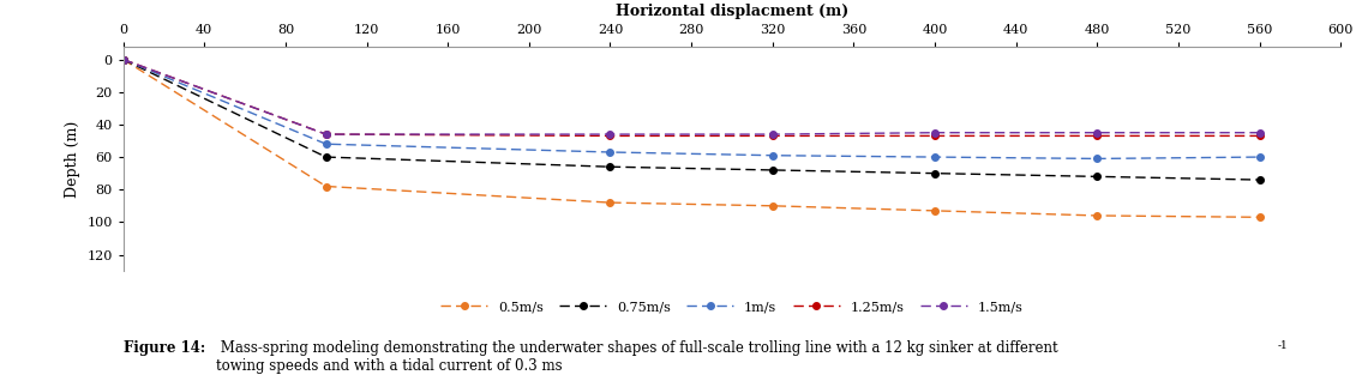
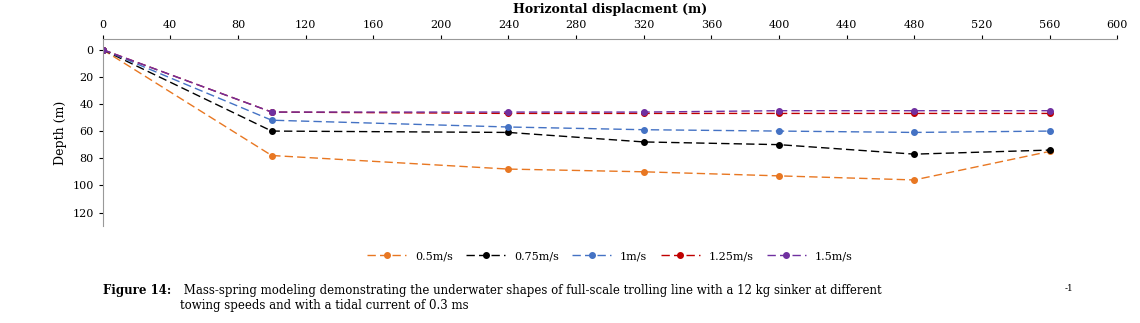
0.75m/s/240: 66 -> 61
0.75m/s/480: 72 -> 77
0.5m/s/560: 97 -> 75
